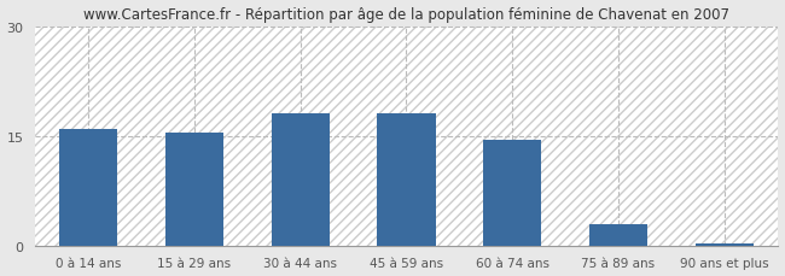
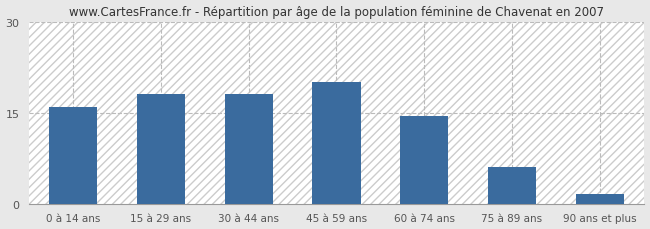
15 à 29 ans: 15.5 -> 18.0
45 à 59 ans: 18.0 -> 20.0
75 à 89 ans: 3.0 -> 6.0
90 ans et plus: 0.3 -> 1.6
